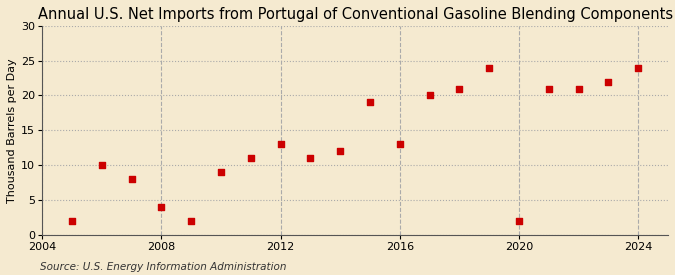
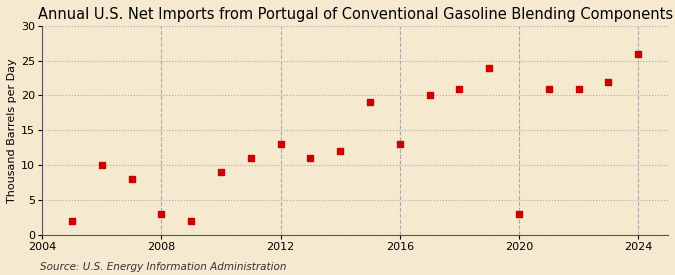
2008: 4 -> 3
2020: 2 -> 3
2024: 24 -> 26
